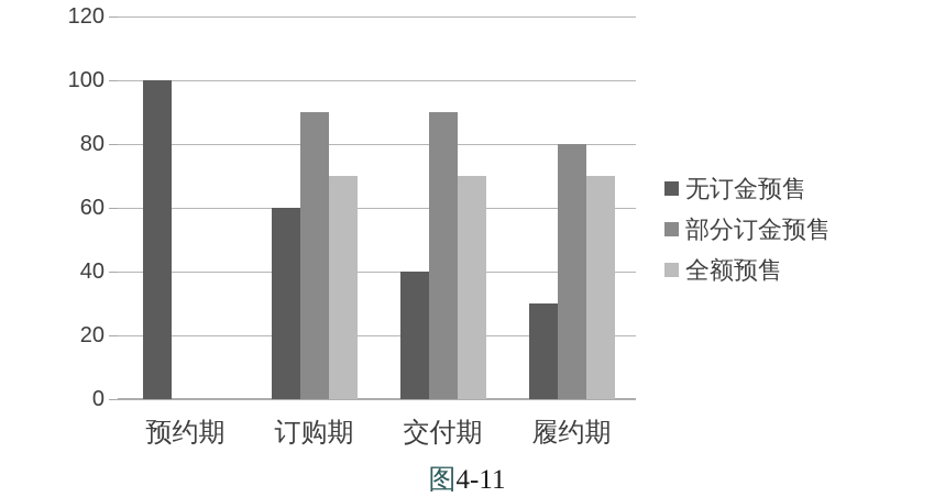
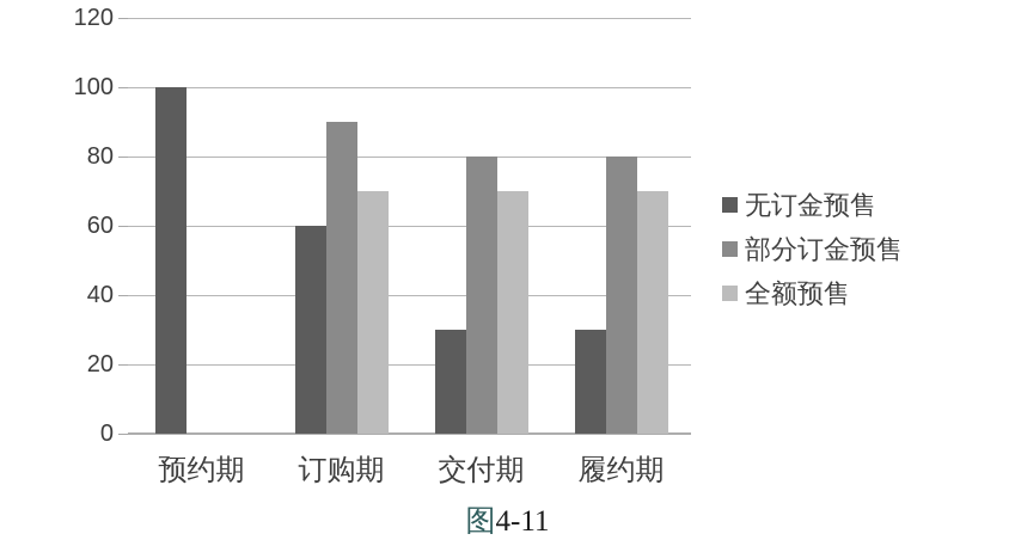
无订金预售/交付期: 40 -> 30
部分订金预售/交付期: 90 -> 80
